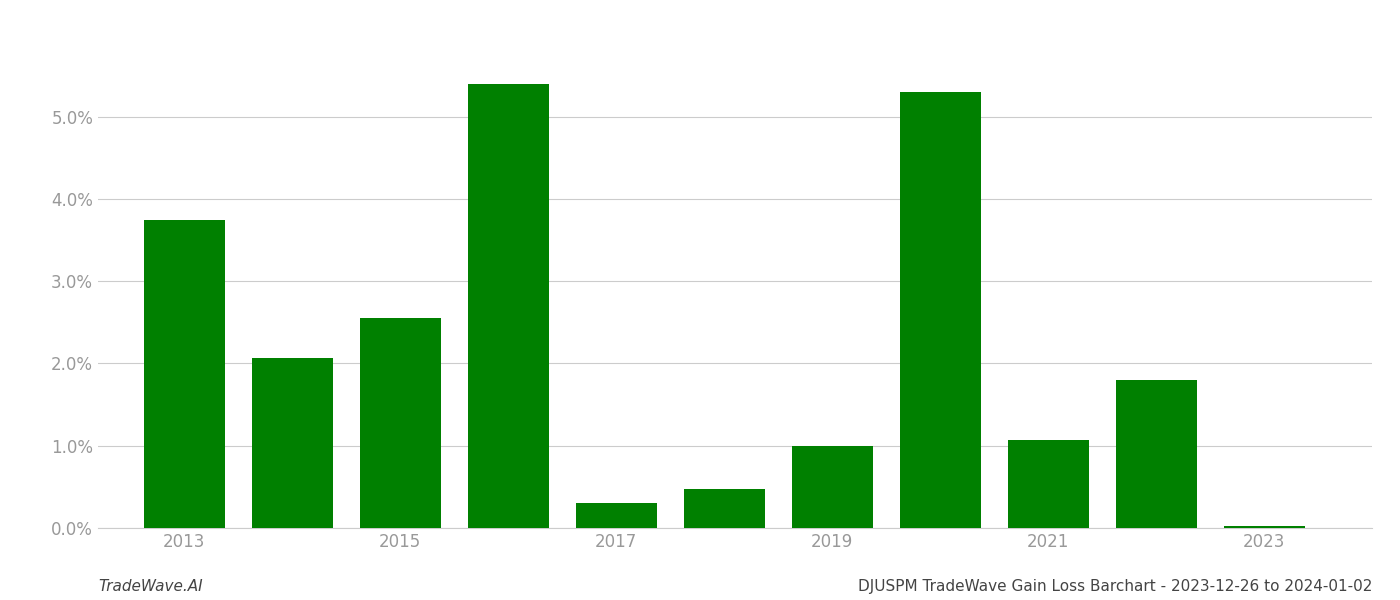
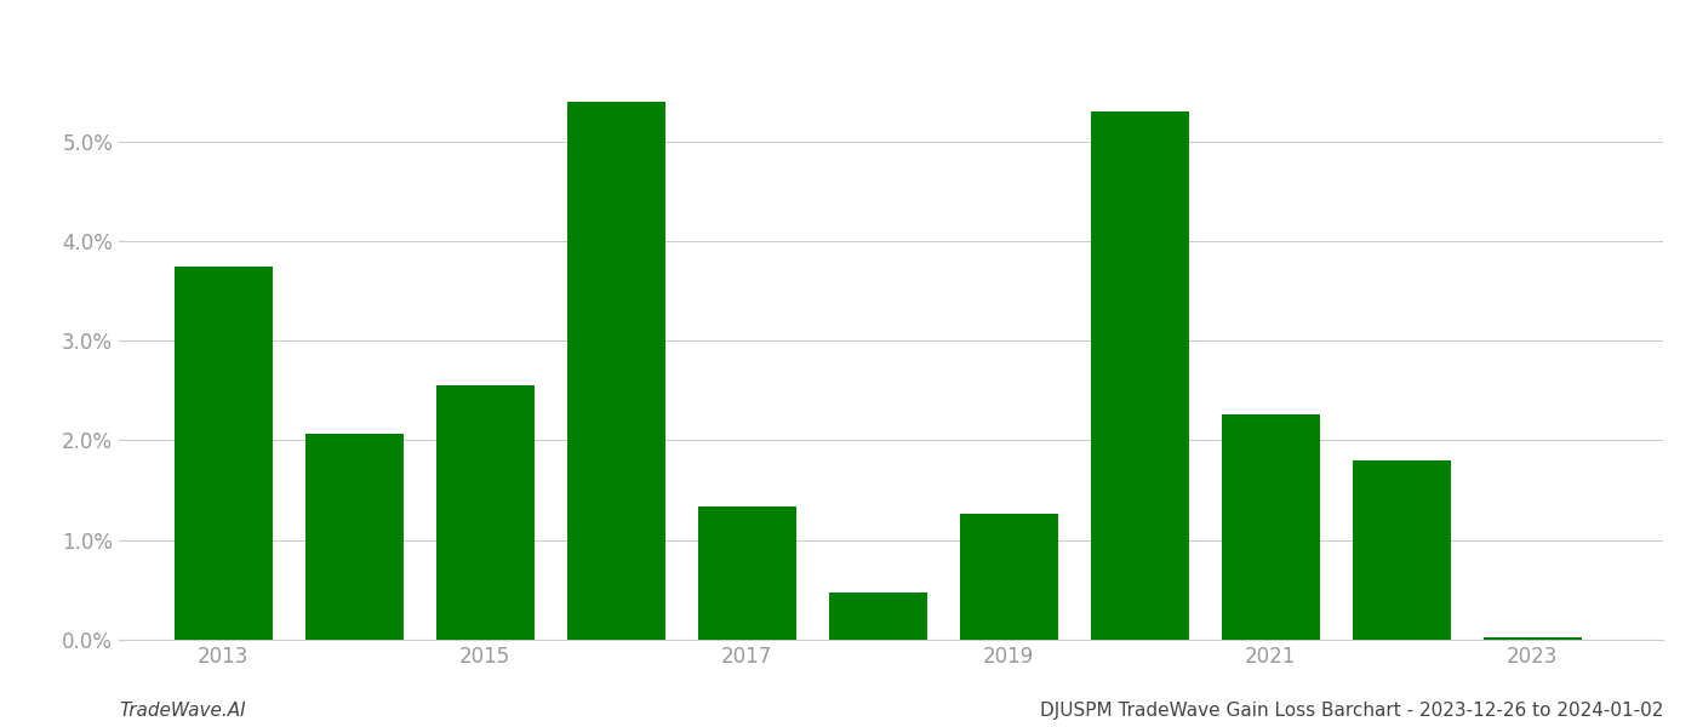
2017: 0.30% -> 1.34%
2019: 1.00% -> 1.26%
2021: 1.07% -> 2.26%
